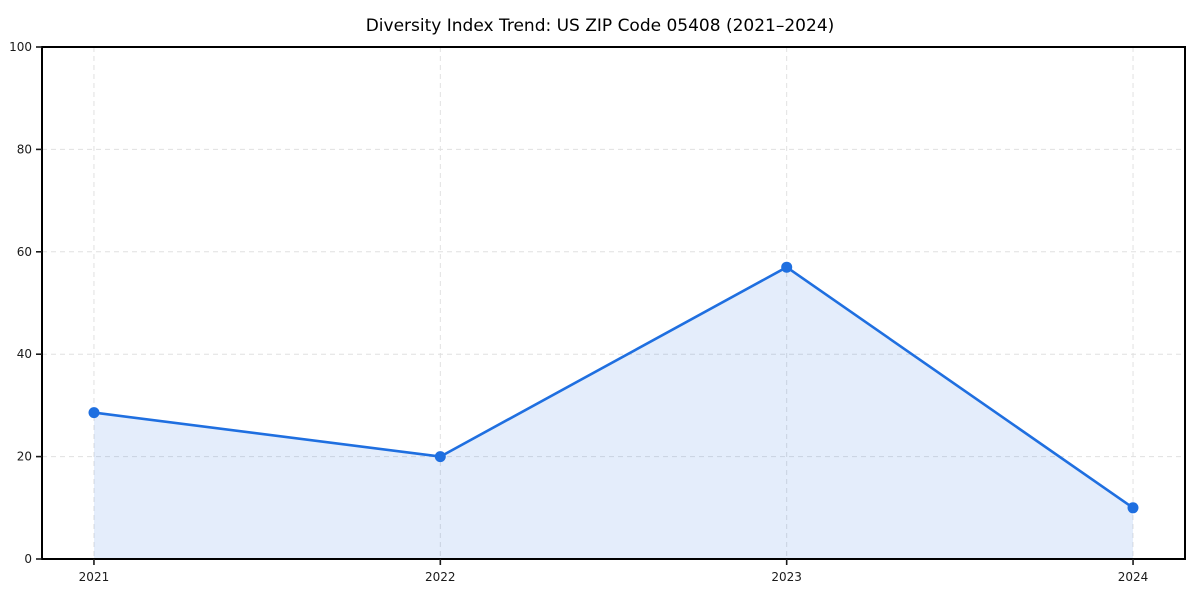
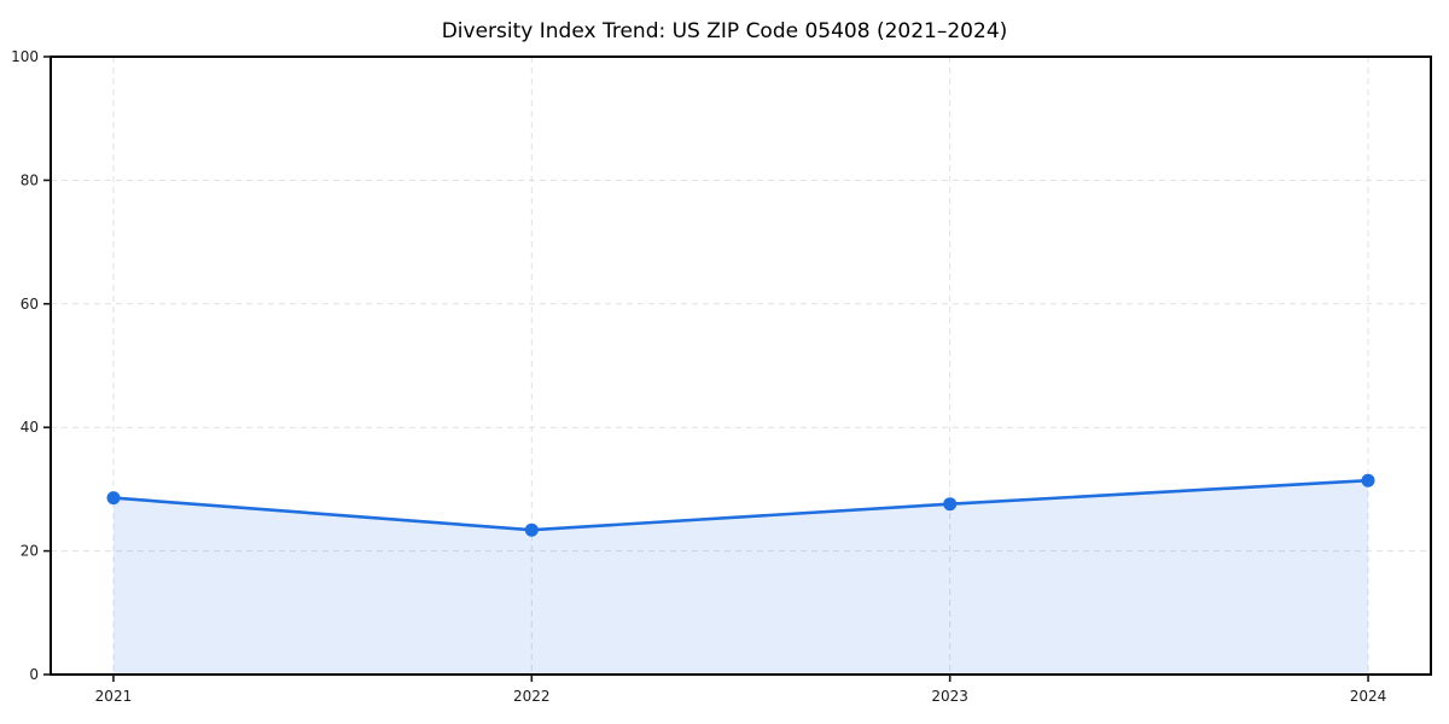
2022: 20 -> 23
2023: 57 -> 28
2024: 10 -> 31
